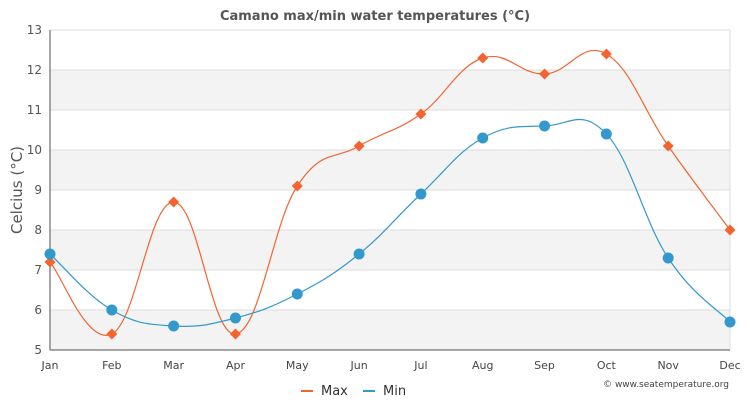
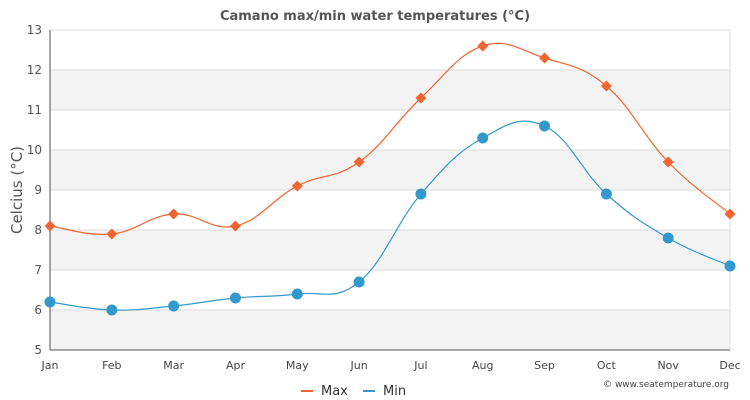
Max/Jan: 7.2 -> 8.1
Min/Jan: 7.4 -> 6.2
Max/Feb: 5.4 -> 7.9
Max/Mar: 8.7 -> 8.4
Min/Mar: 5.6 -> 6.1
Max/Apr: 5.4 -> 8.1
Min/Apr: 5.8 -> 6.3
Max/Jun: 10.1 -> 9.7
Min/Jun: 7.4 -> 6.7
Max/Jul: 10.9 -> 11.3
Max/Aug: 12.3 -> 12.6
Max/Sep: 11.9 -> 12.3
Max/Oct: 12.4 -> 11.6
Min/Oct: 10.4 -> 8.9
Max/Nov: 10.1 -> 9.7
Min/Nov: 7.3 -> 7.8
Max/Dec: 8.0 -> 8.4
Min/Dec: 5.7 -> 7.1
